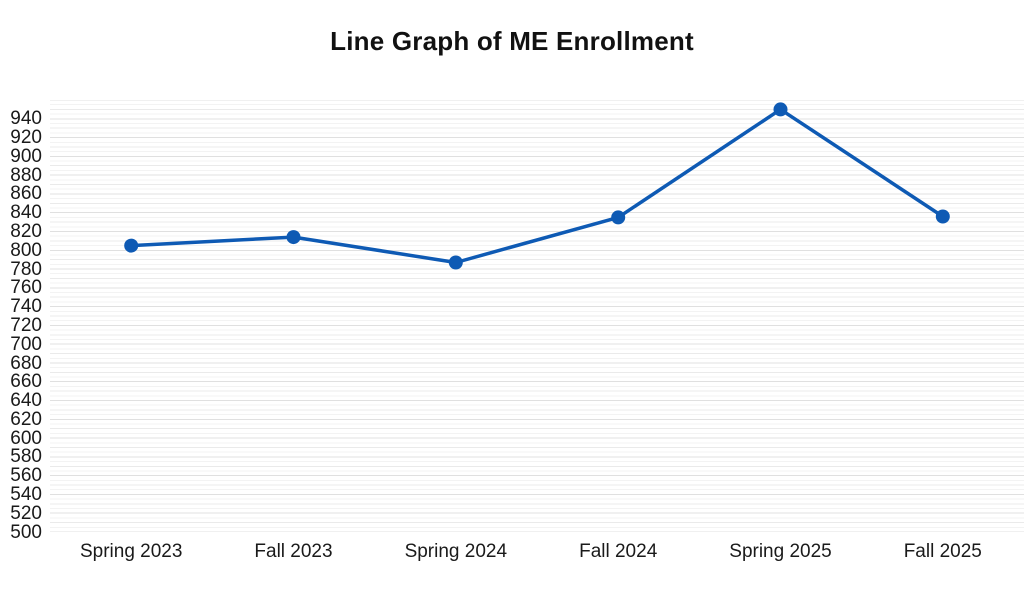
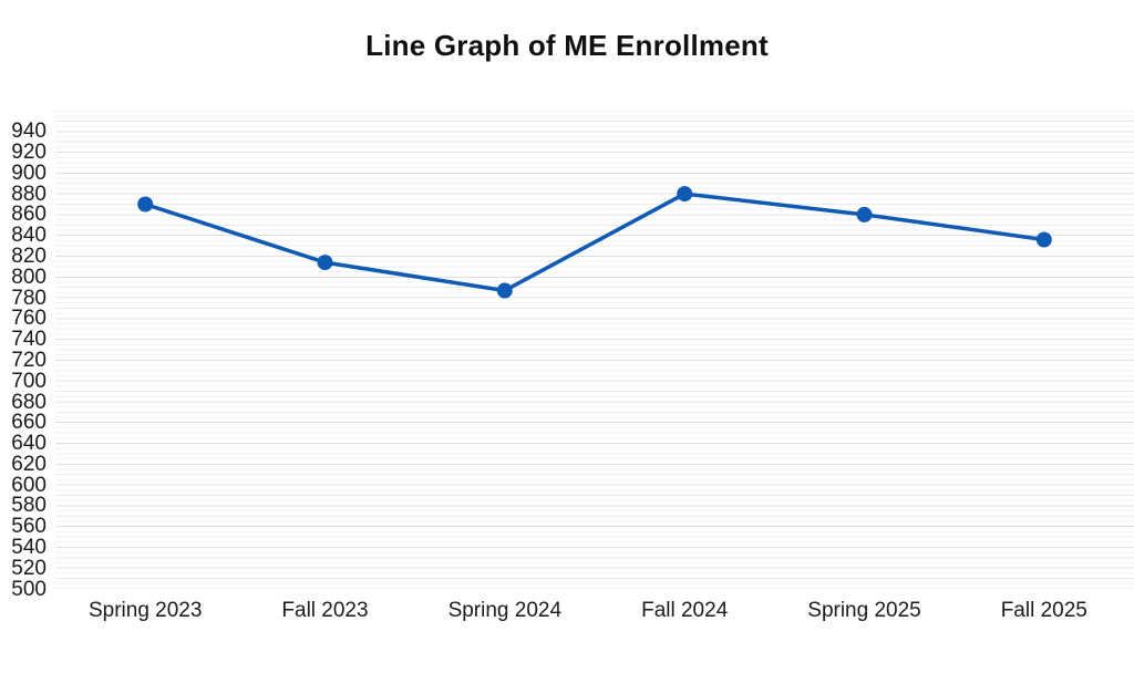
Spring 2023: 800 -> 870
Fall 2024: 840 -> 880
Spring 2025: 950 -> 860
